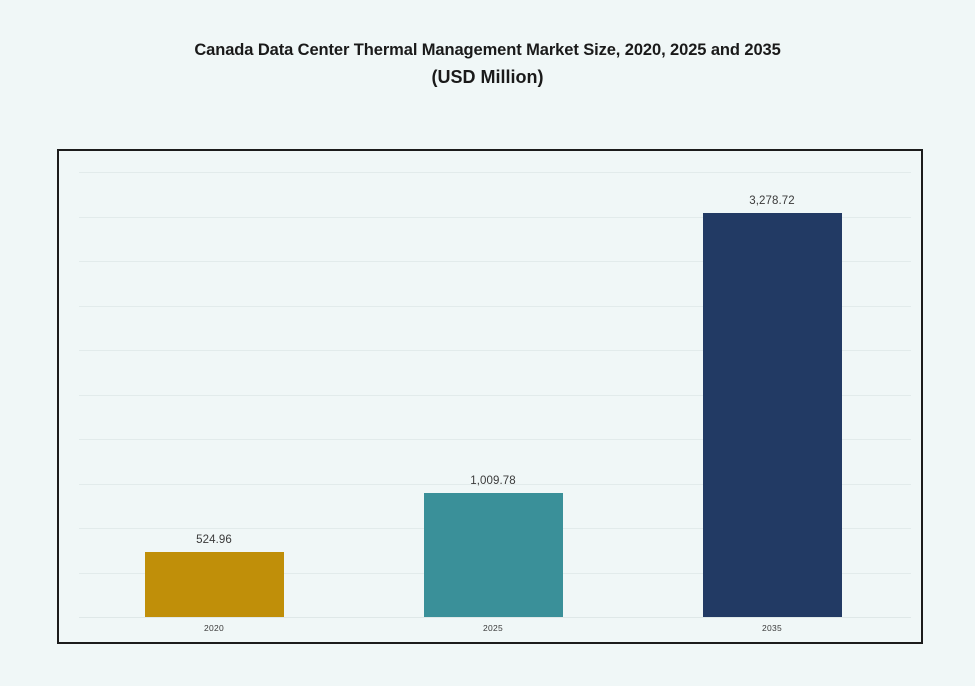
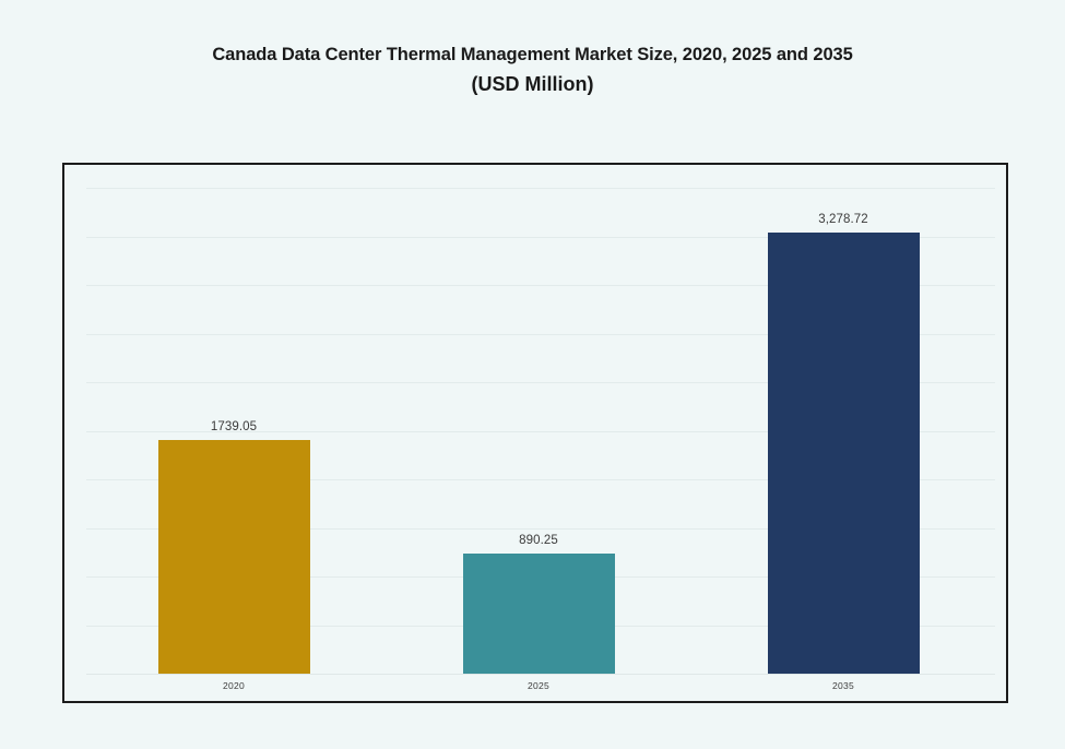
2020: 524.96 -> 1739.05
2025: 1,009.78 -> 890.25
